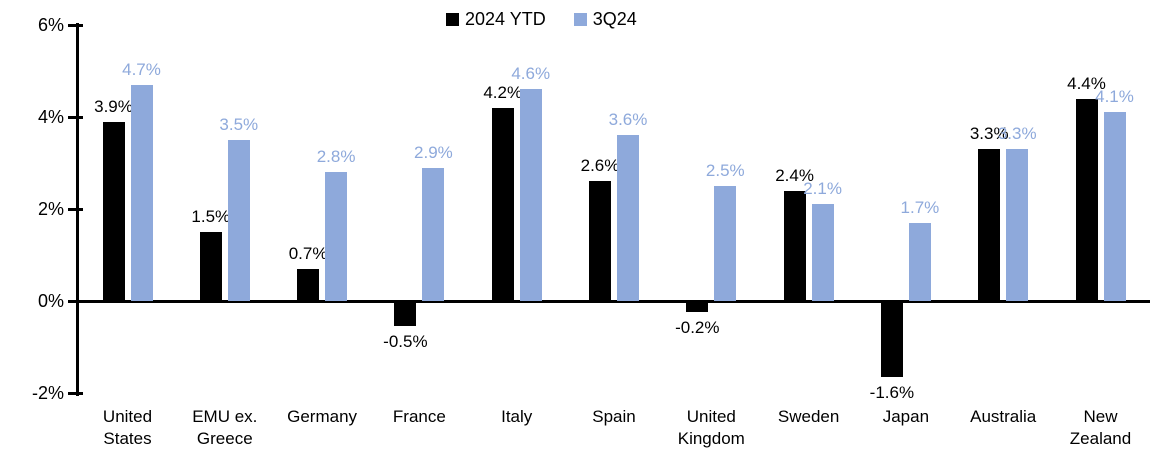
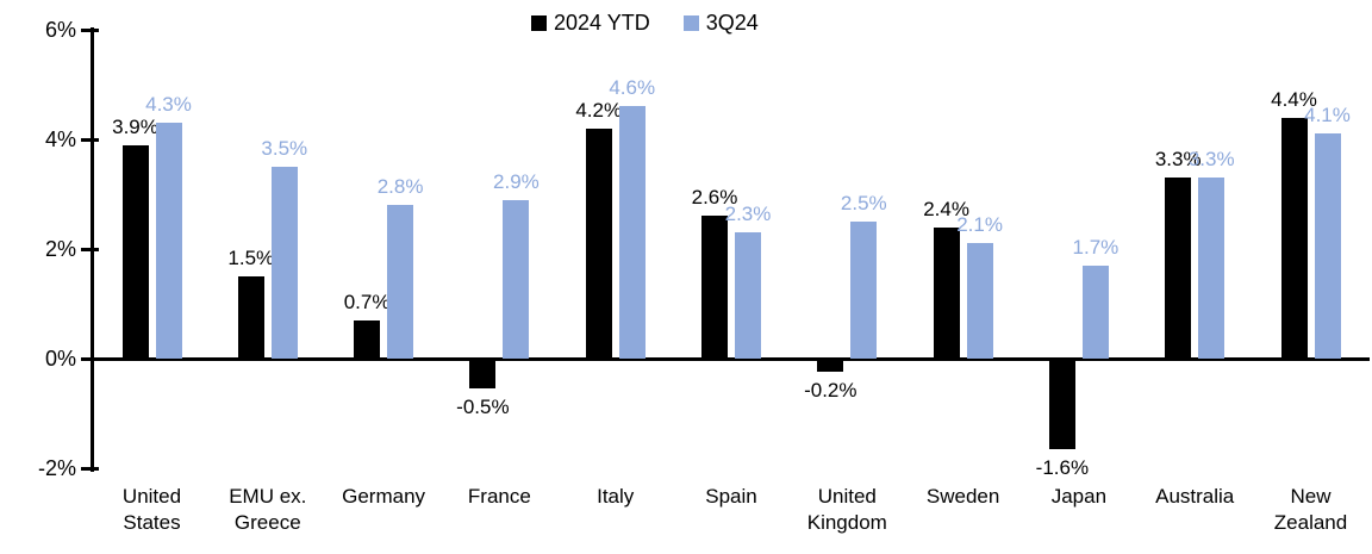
3Q24/United States: 4.7% -> 4.3%
3Q24/Spain: 3.6% -> 2.3%
